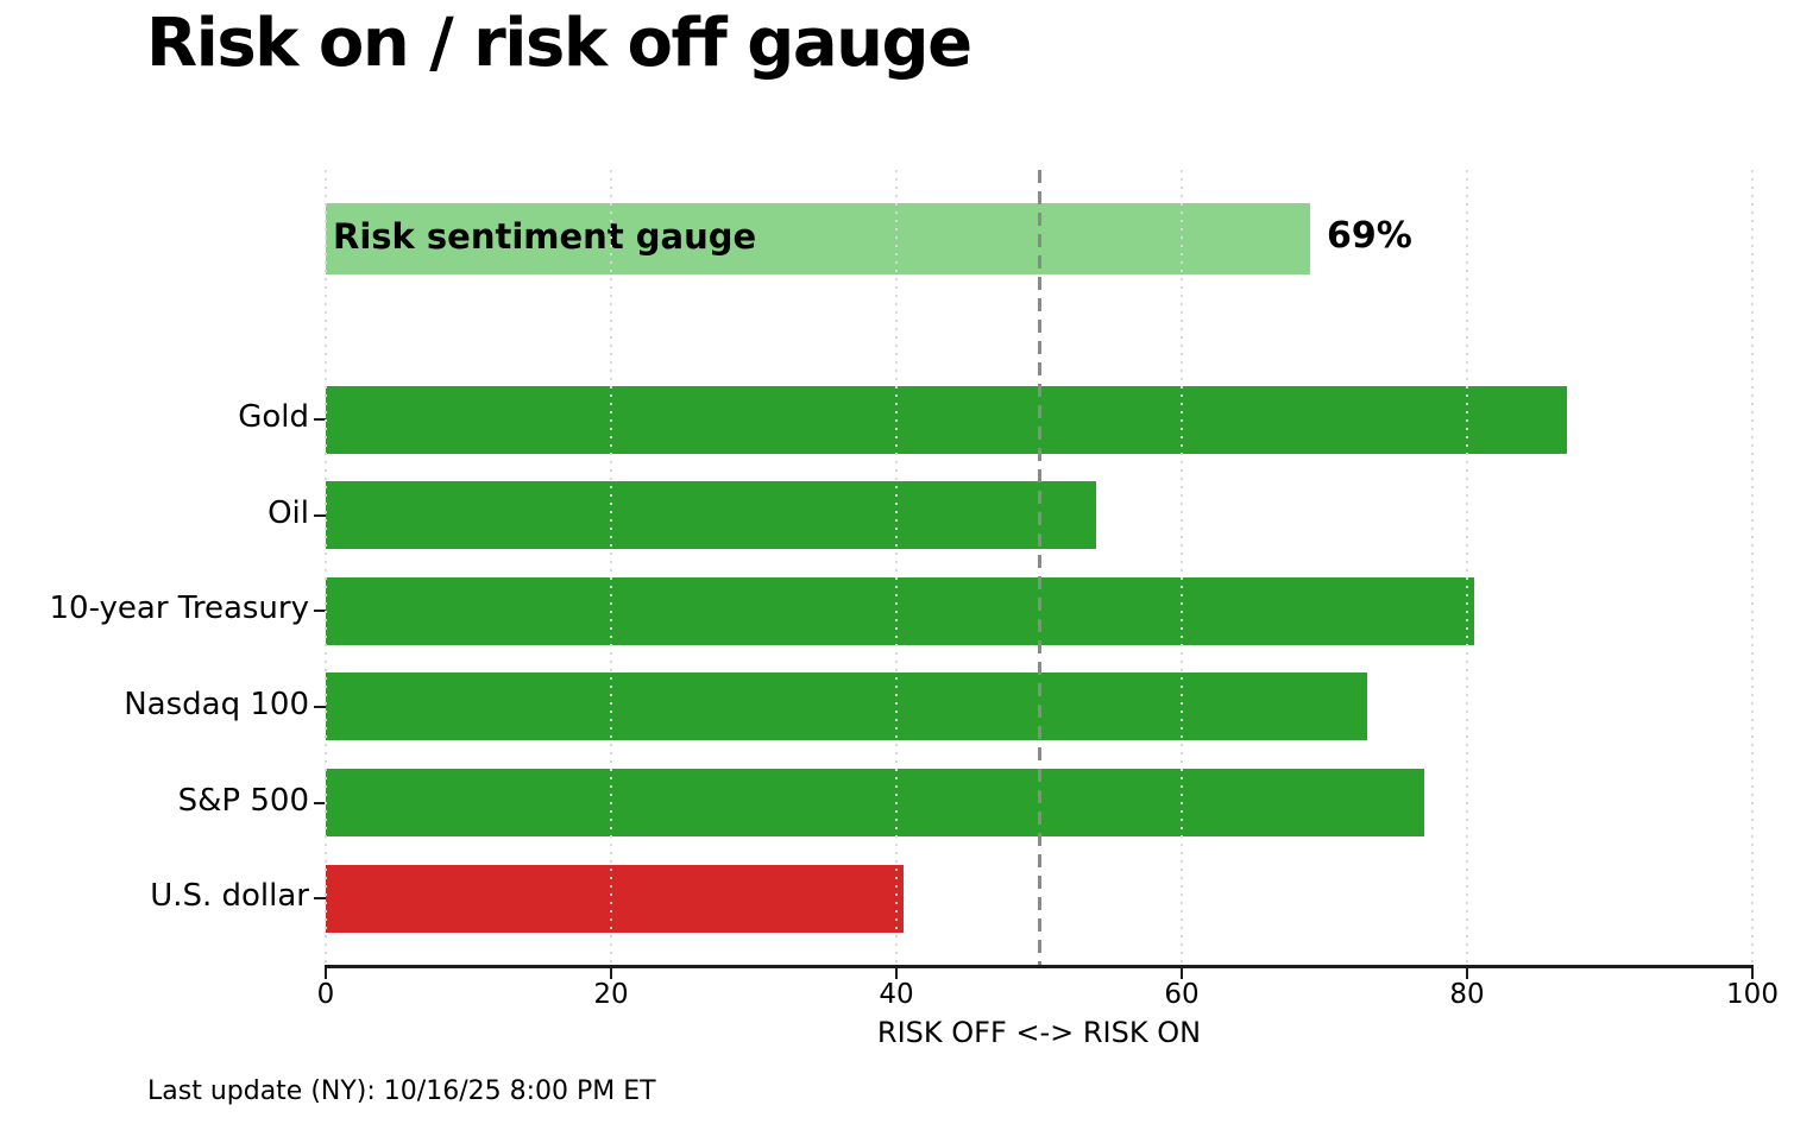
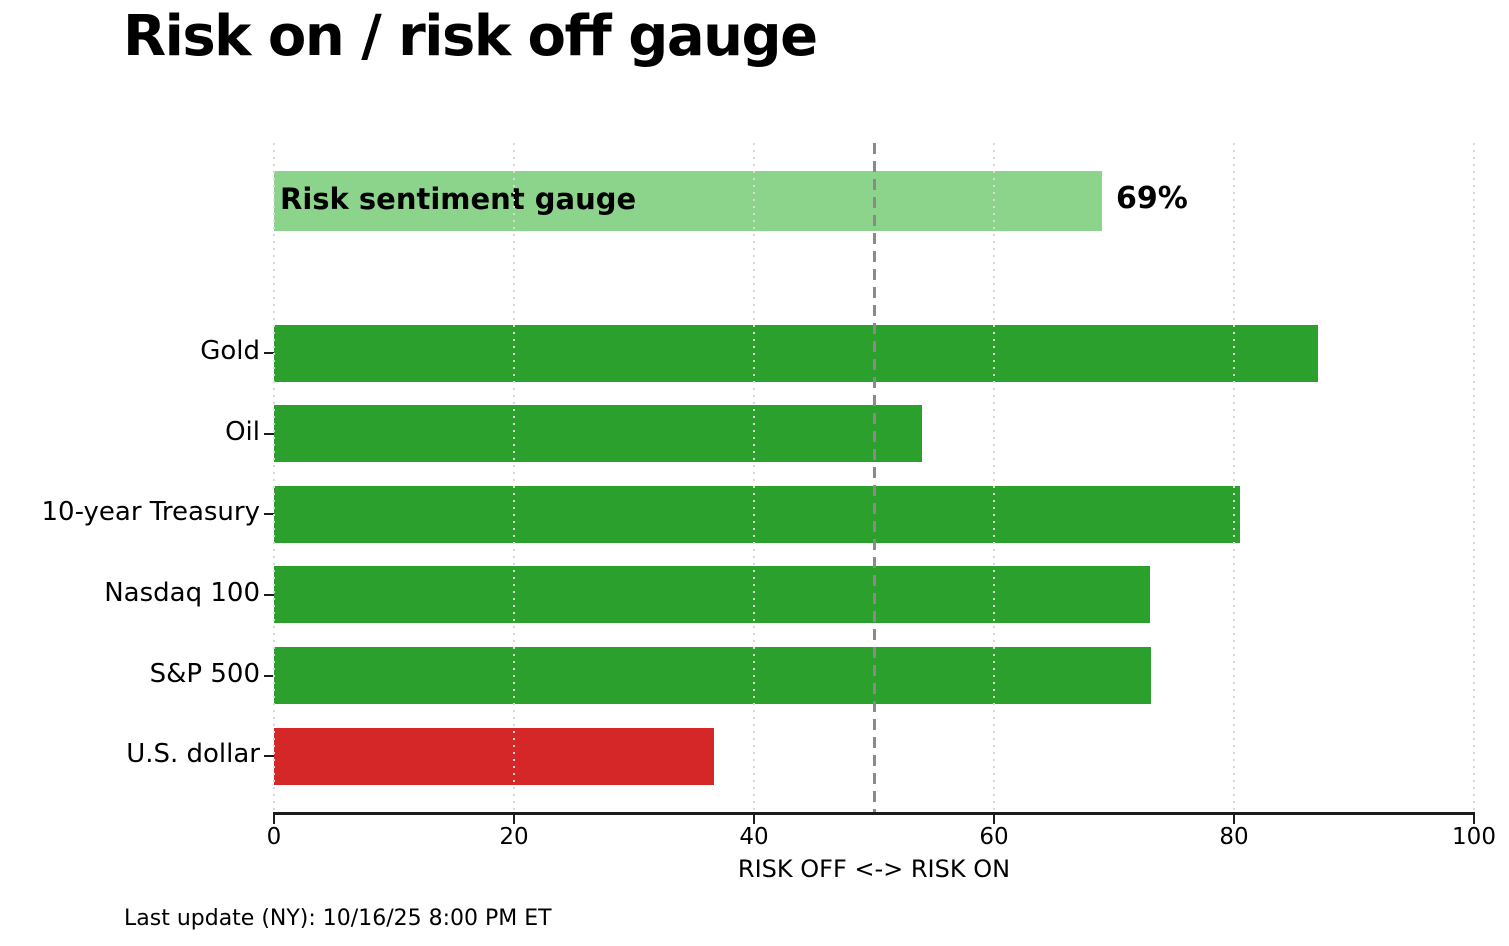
S&P 500: 77.0 -> 73.1
U.S. dollar: 40.5 -> 36.7
